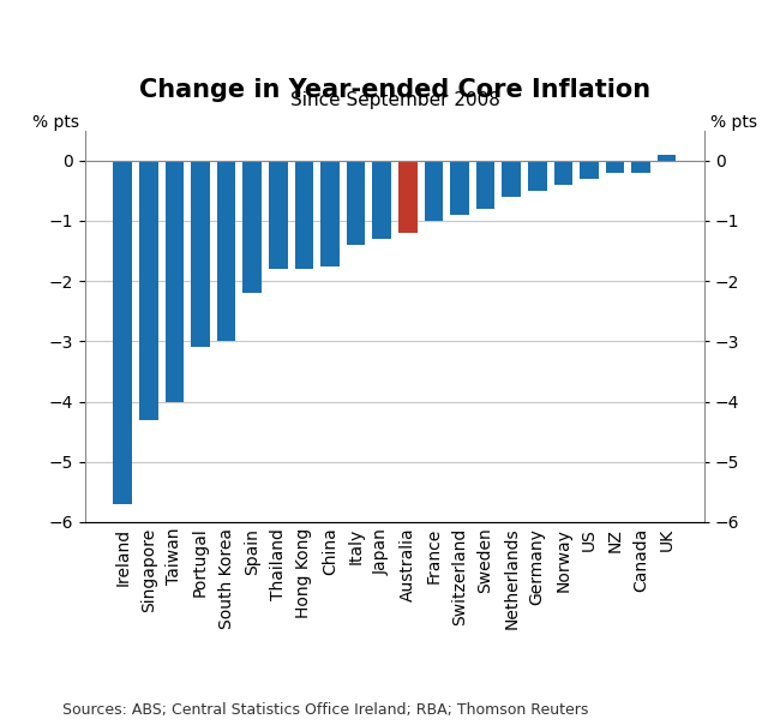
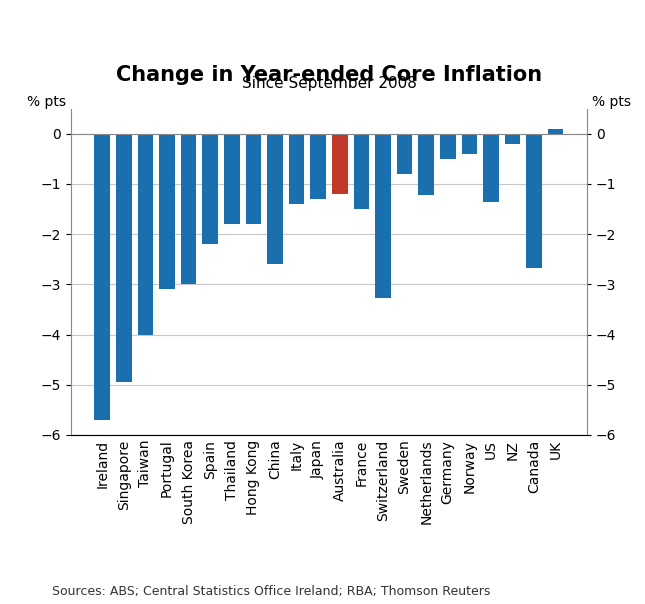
Singapore: -4.30 -> -4.94
China: -1.75 -> -2.60
France: -1.00 -> -1.50
Switzerland: -0.90 -> -3.28
Netherlands: -0.60 -> -1.22
US: -0.30 -> -1.36
Canada: -0.20 -> -2.68
